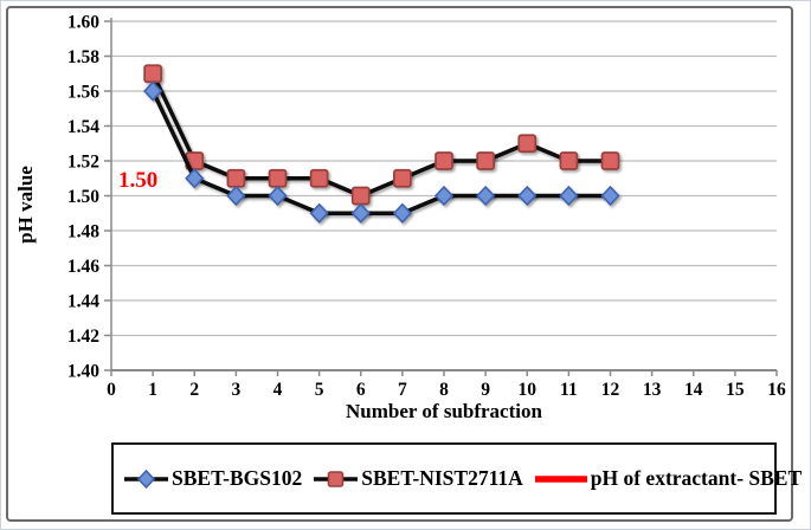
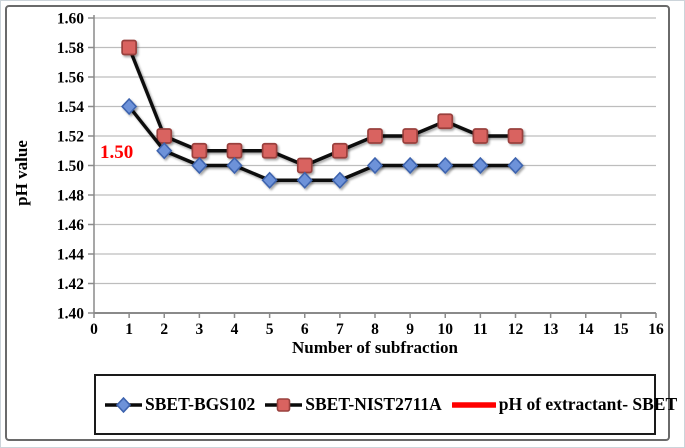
SBET-BGS102/1: 1.56 -> 1.54
SBET-NIST2711A/1: 1.57 -> 1.58
